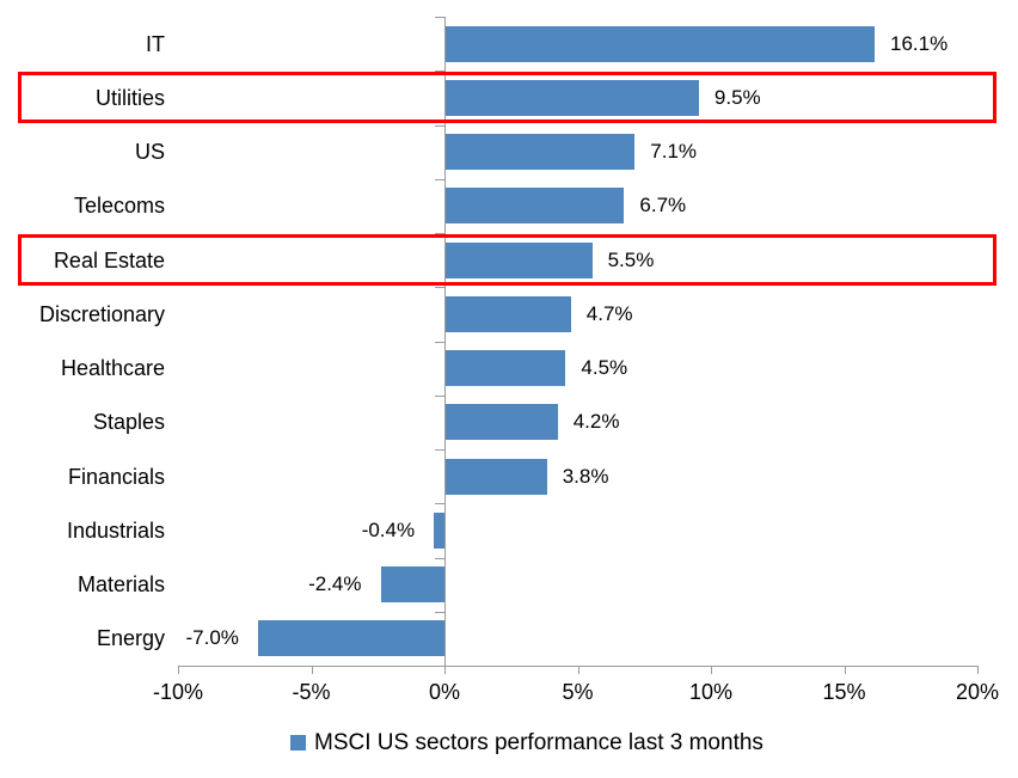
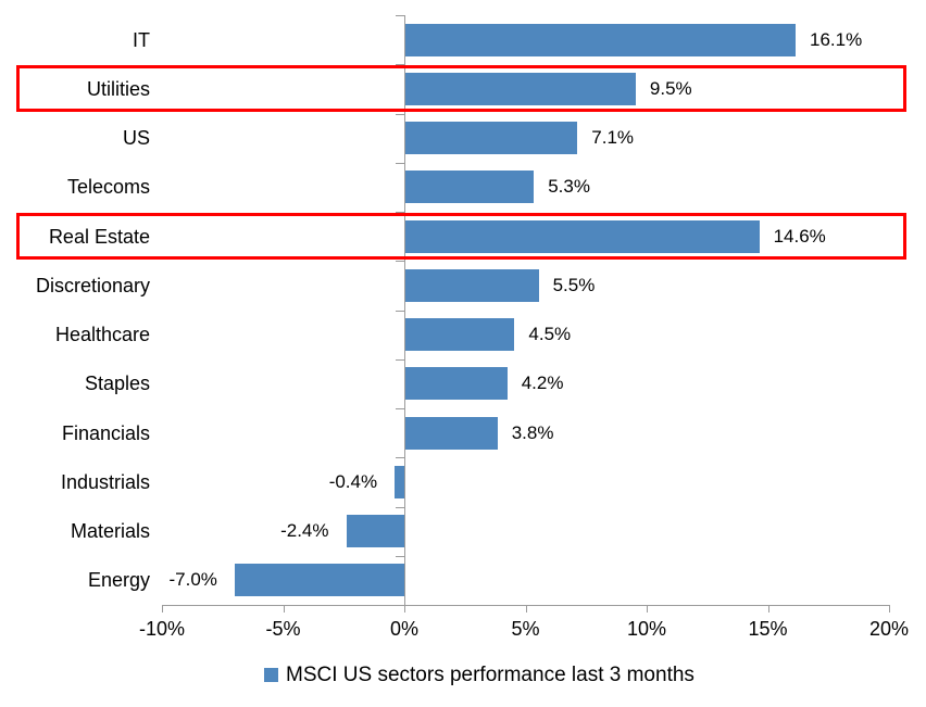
Telecoms: 6.7% -> 5.3%
Real Estate: 5.5% -> 14.6%
Discretionary: 4.7% -> 5.5%
